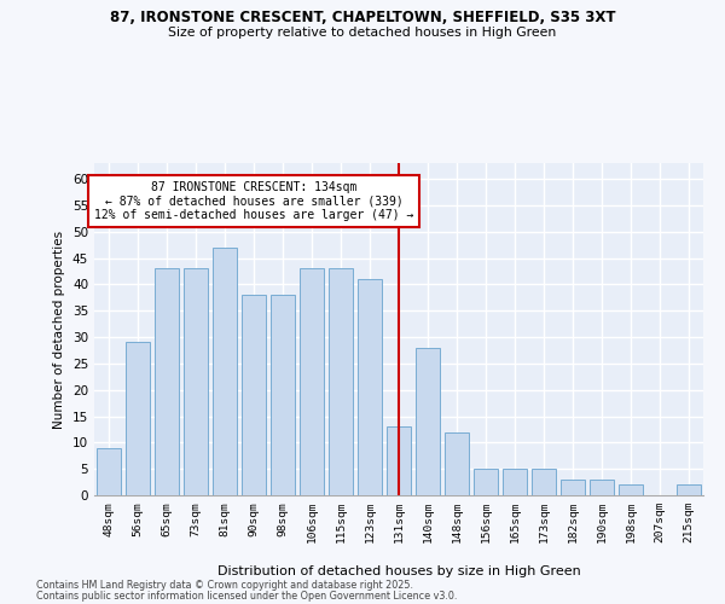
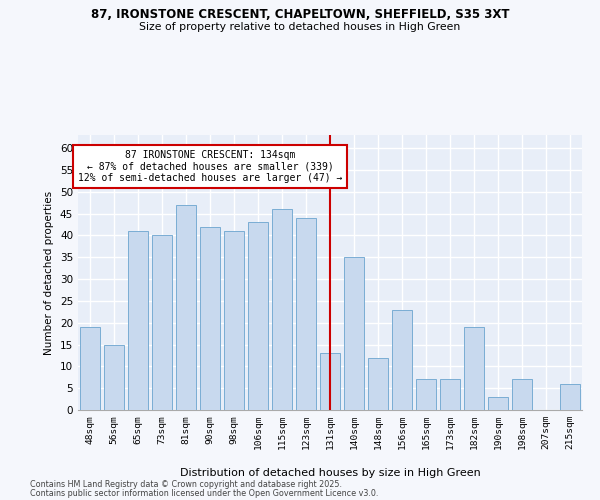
48sqm: 9 -> 19
56sqm: 29 -> 15
65sqm: 43 -> 41
73sqm: 43 -> 40
90sqm: 38 -> 42
98sqm: 38 -> 41
115sqm: 43 -> 46
123sqm: 41 -> 44
140sqm: 28 -> 35
156sqm: 5 -> 23
165sqm: 5 -> 7
173sqm: 5 -> 7
182sqm: 3 -> 19
198sqm: 2 -> 7
215sqm: 2 -> 6
